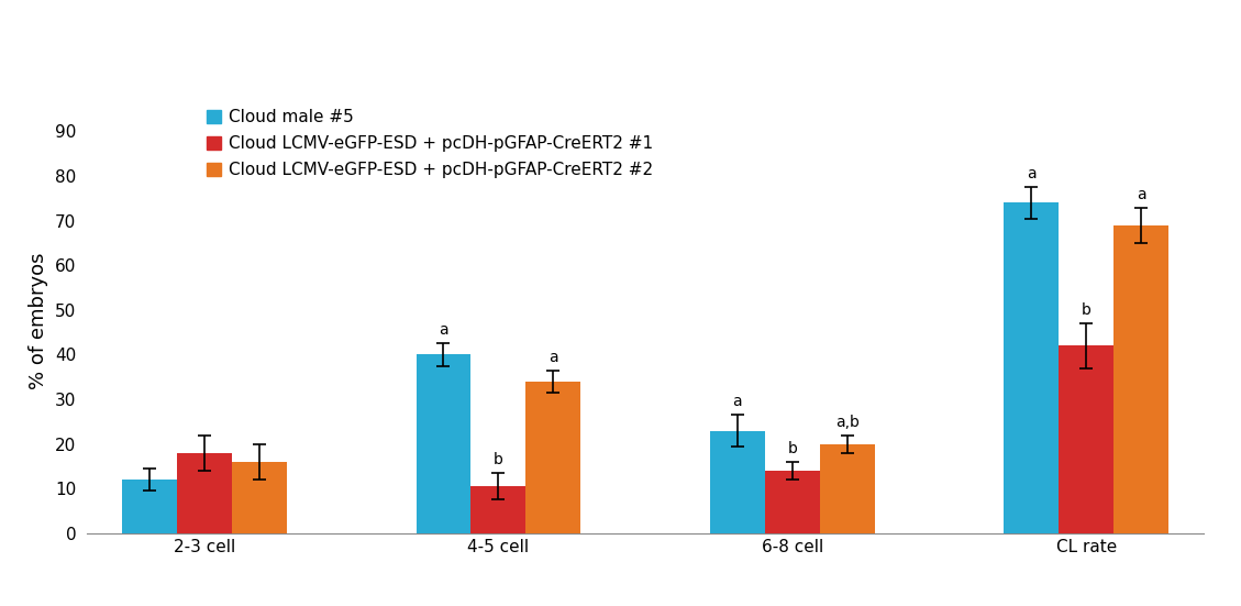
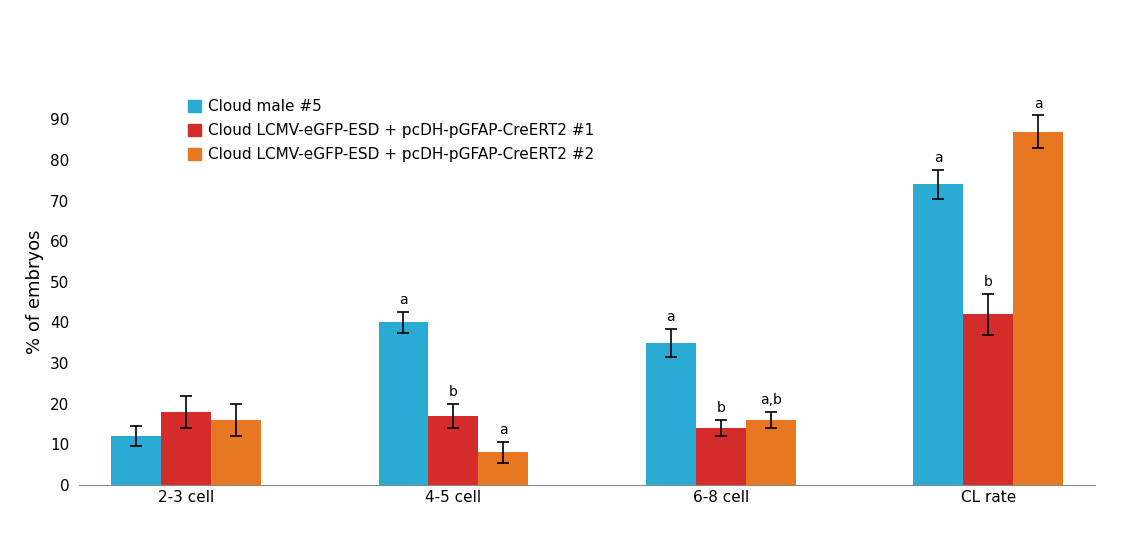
Cloud LCMV-eGFP-ESD + pcDH-pGFAP-CreERT2 #1/4-5 cell: 10.5 -> 17.0
Cloud LCMV-eGFP-ESD + pcDH-pGFAP-CreERT2 #2/4-5 cell: 34 -> 8
Cloud male #5/6-8 cell: 23 -> 35
Cloud LCMV-eGFP-ESD + pcDH-pGFAP-CreERT2 #2/6-8 cell: 20 -> 16
Cloud LCMV-eGFP-ESD + pcDH-pGFAP-CreERT2 #2/CL rate: 69 -> 87
